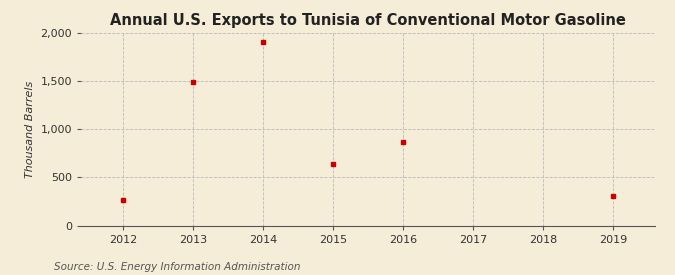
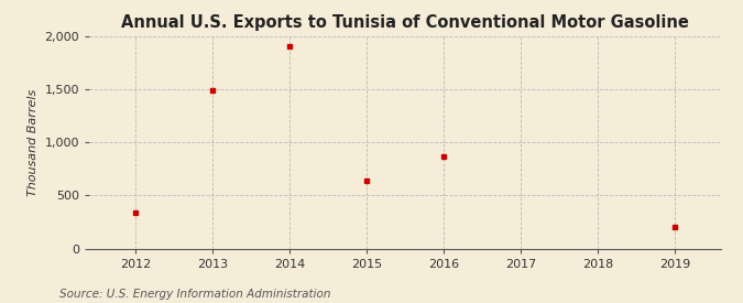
2012: 270 -> 340
2019: 300 -> 200
